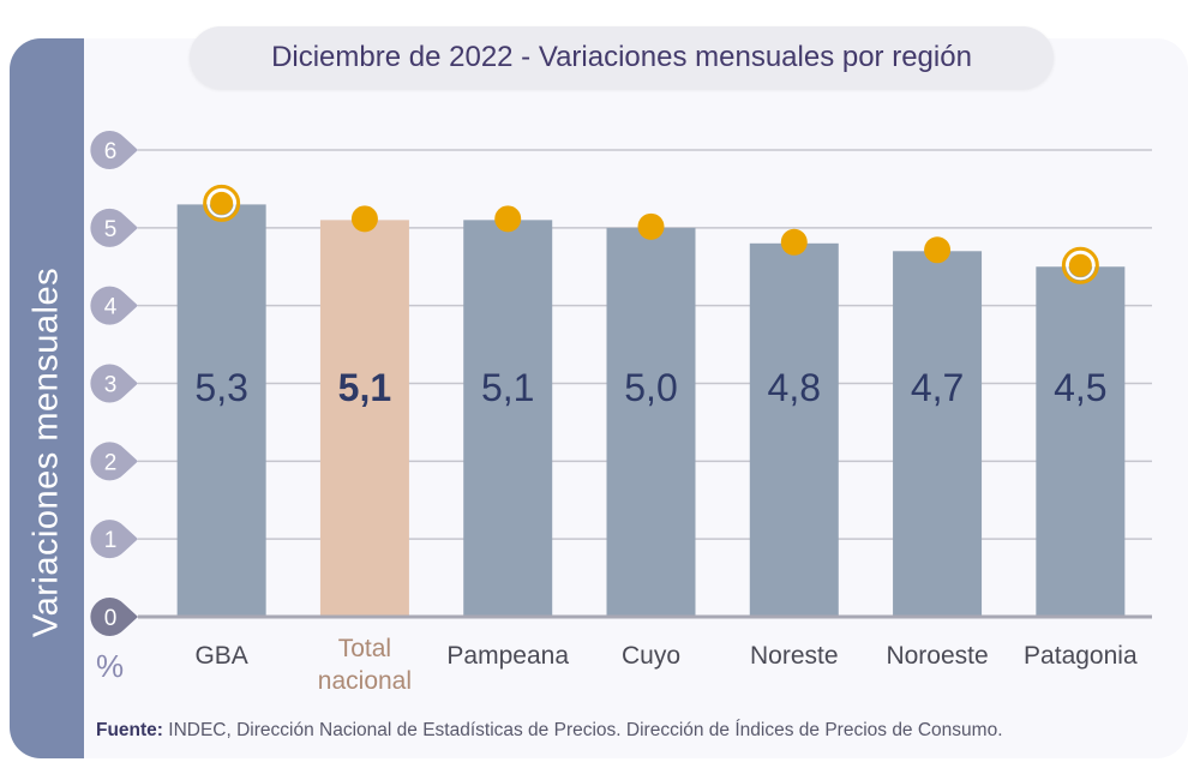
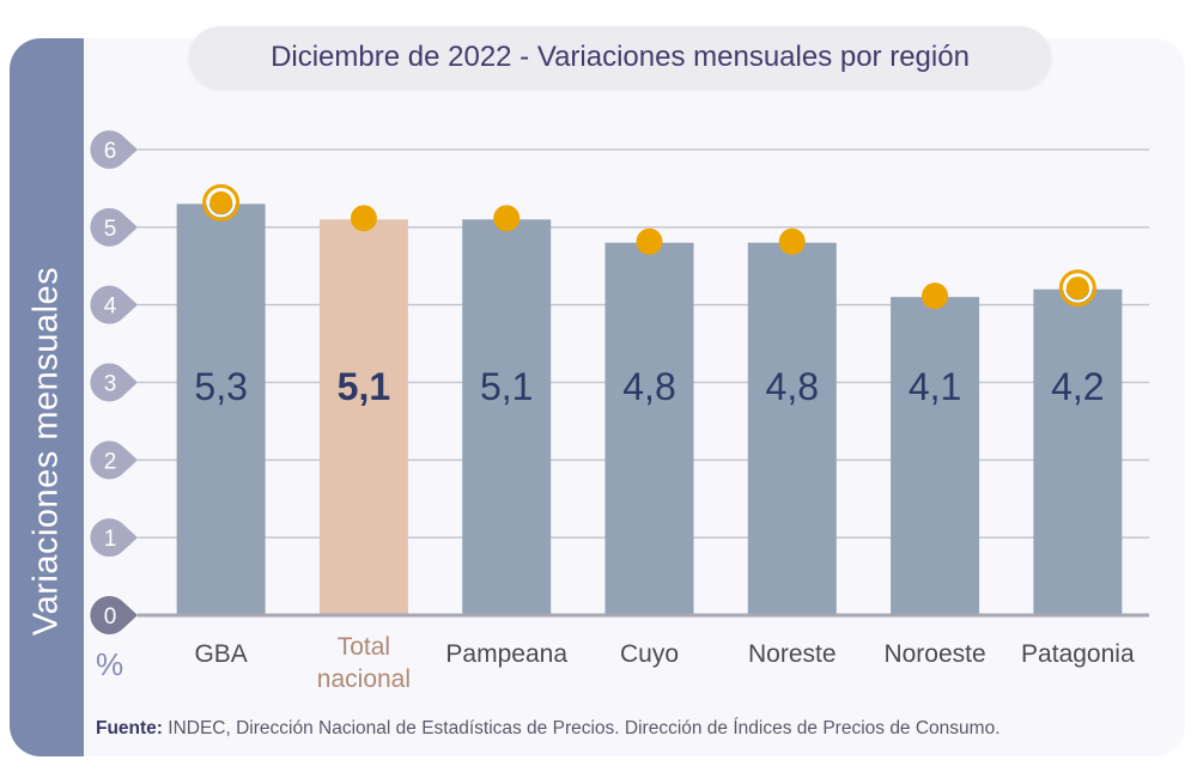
Cuyo: 5,0 -> 4,8
Noroeste: 4,7 -> 4,1
Patagonia: 4,5 -> 4,2
